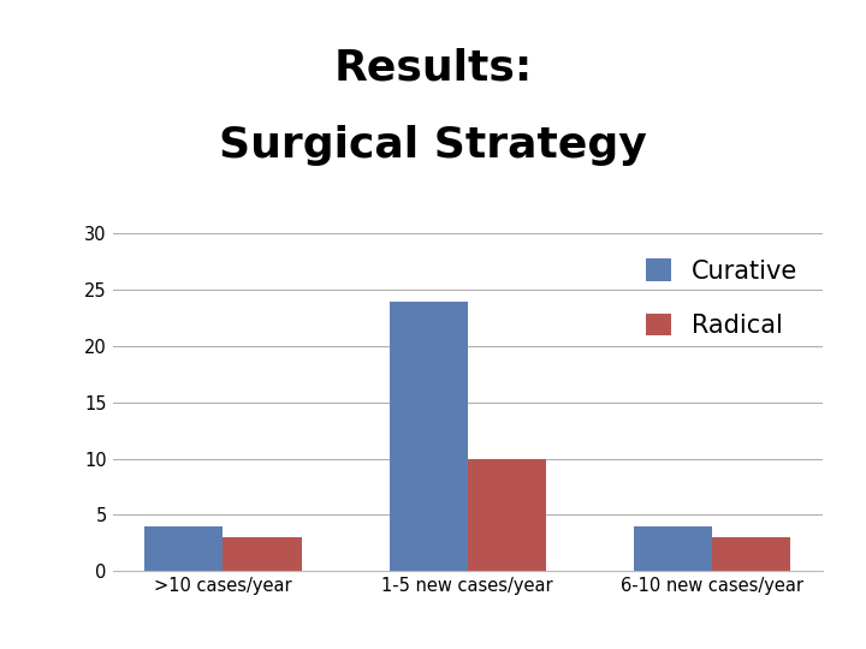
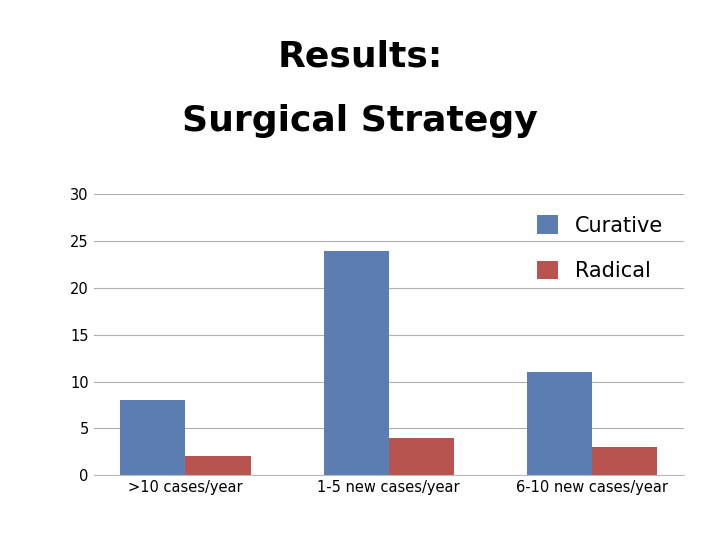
Curative/>10 cases/year: 4 -> 8
Radical/>10 cases/year: 3 -> 2
Radical/1-5 new cases/year: 10 -> 4
Curative/6-10 new cases/year: 4 -> 11
